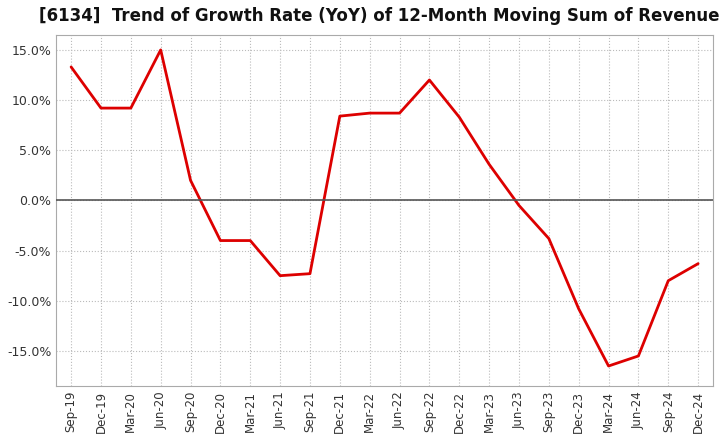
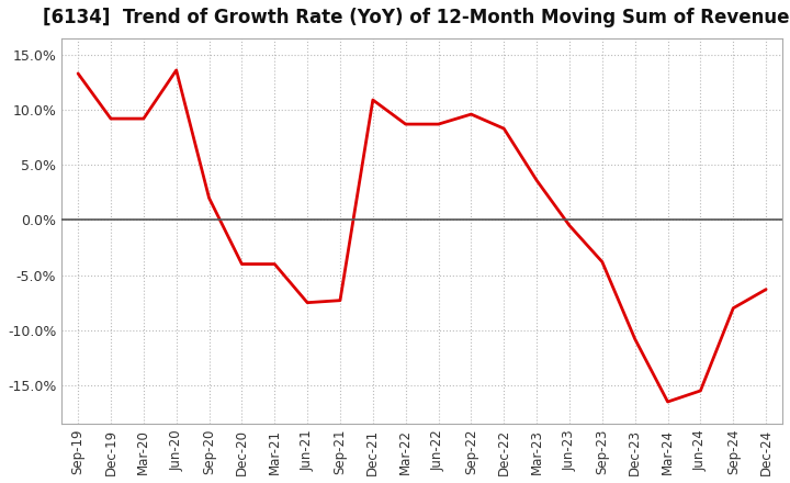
Jun-20: 15.0% -> 13.6%
Dec-21: 8.4% -> 10.9%
Sep-22: 12.0% -> 9.6%
